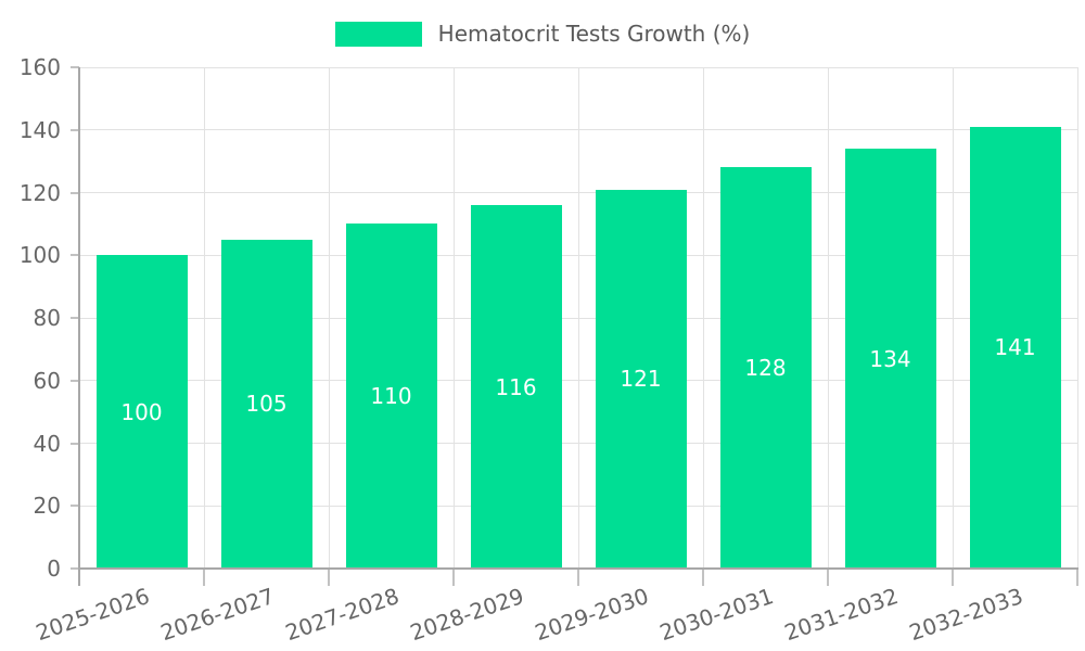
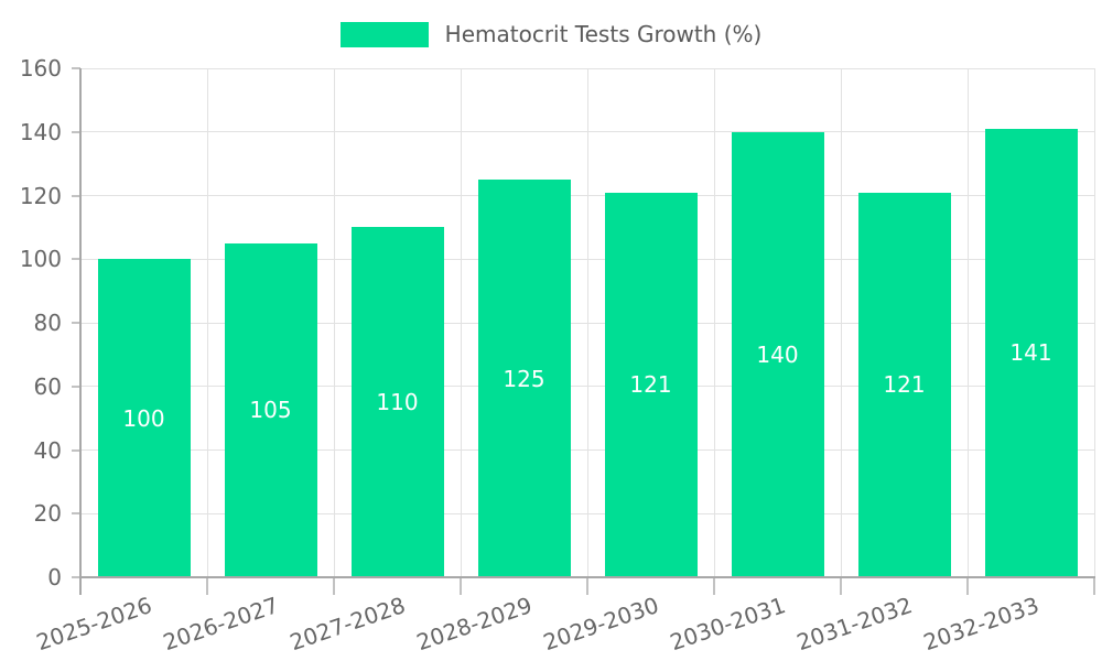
2028-2029: 116 -> 125
2030-2031: 128 -> 140
2031-2032: 134 -> 121
